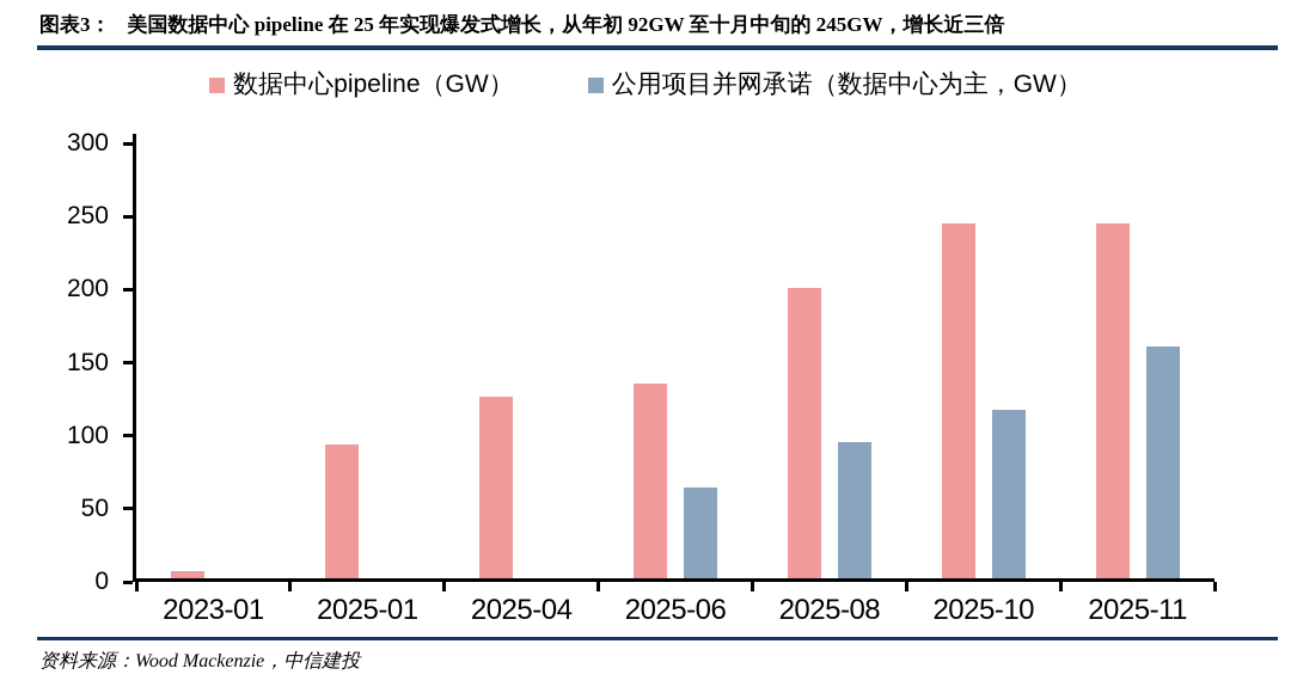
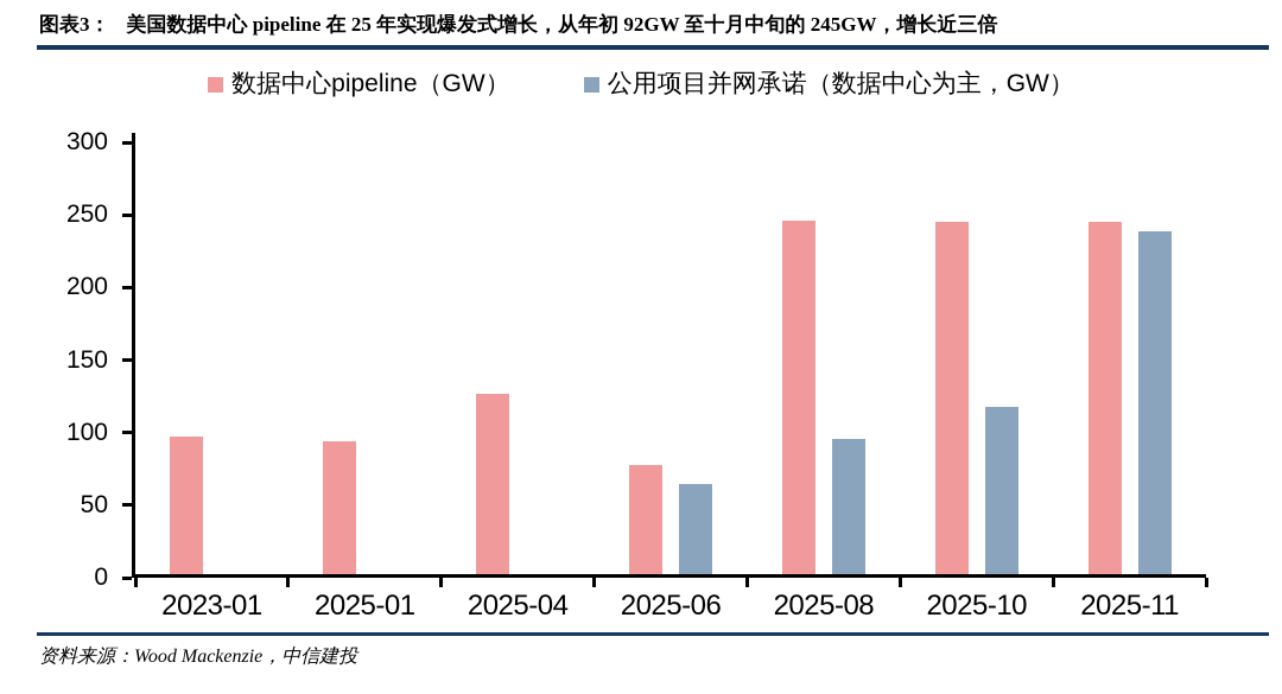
数据中心pipeline（GW）/2023-01: 5 -> 96
数据中心pipeline（GW）/2025-06: 134 -> 76
数据中心pipeline（GW）/2025-08: 200 -> 246
公用项目并网承诺（数据中心为主，GW）/2025-11: 160 -> 238
